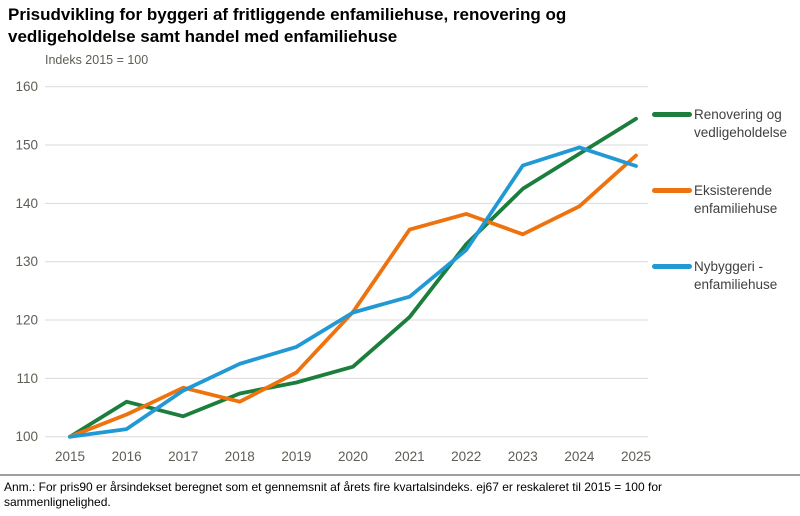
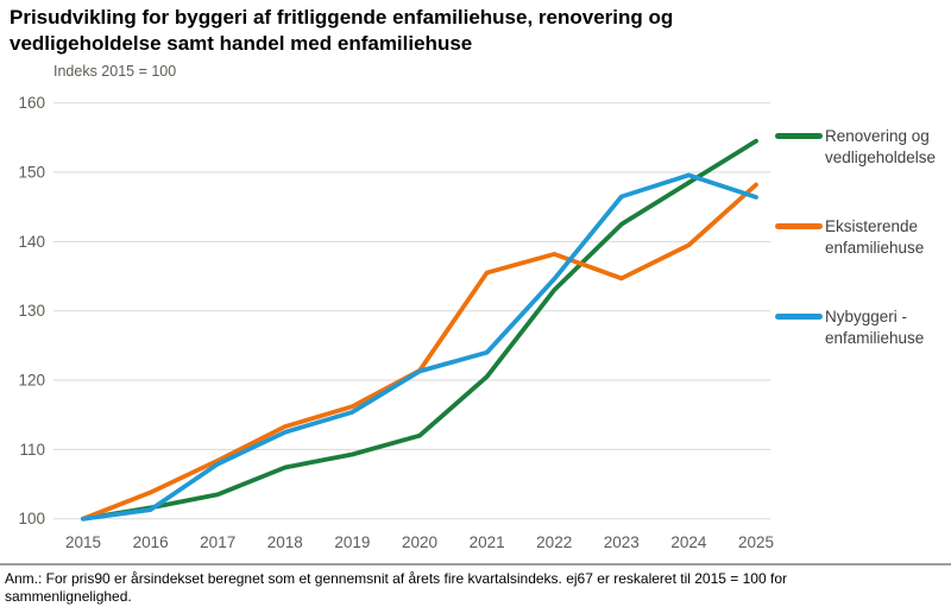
Renovering og vedligeholdelse/2016: 106 -> 102
Eksisterende enfamiliehuse/2018: 106 -> 113
Eksisterende enfamiliehuse/2019: 111 -> 116
Nybyggeri - enfamiliehuse/2022: 132 -> 135
